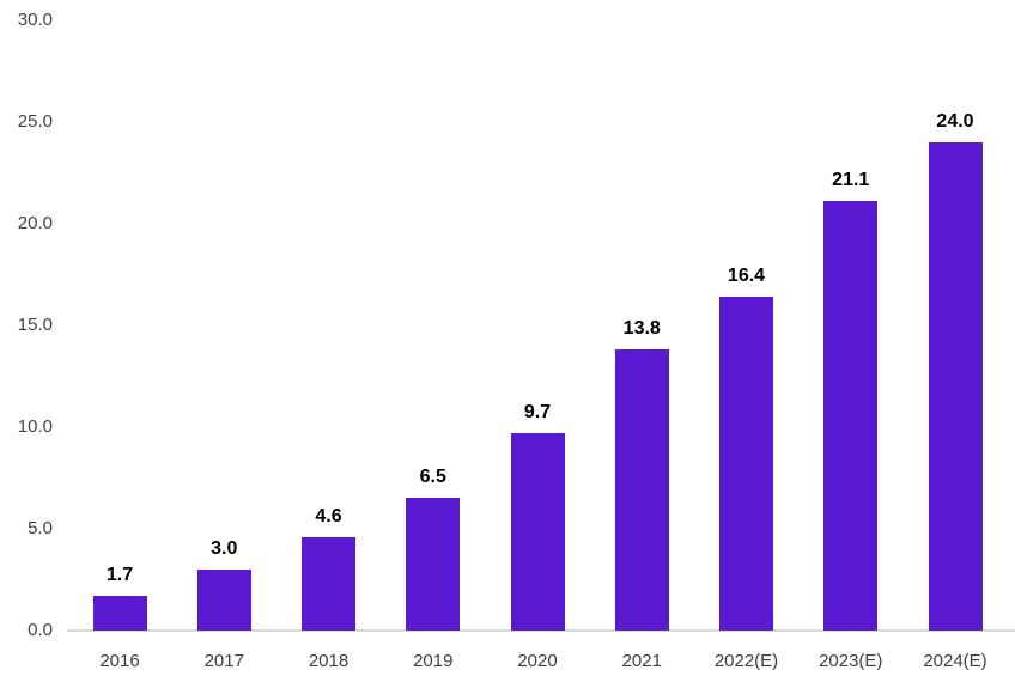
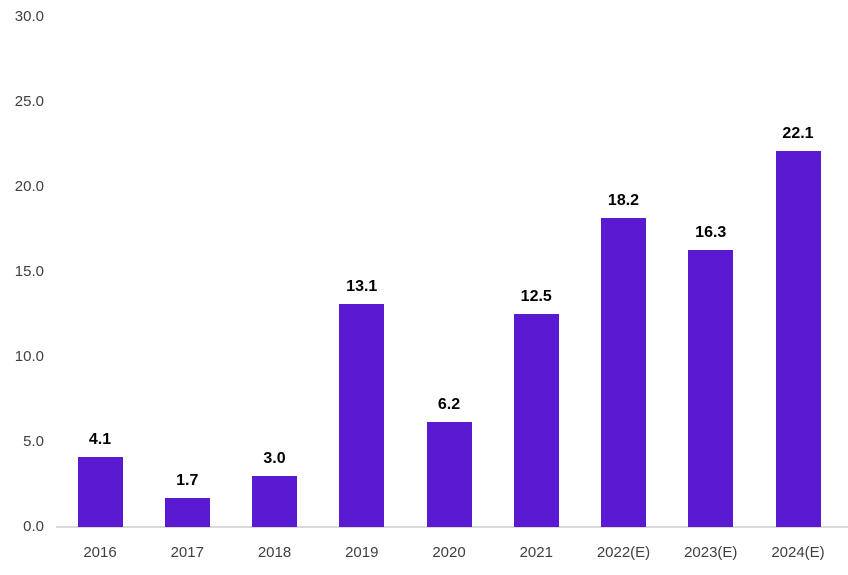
2016: 1.7 -> 4.1
2017: 3.0 -> 1.7
2018: 4.6 -> 3.0
2019: 6.5 -> 13.1
2020: 9.7 -> 6.2
2021: 13.8 -> 12.5
2022(E): 16.4 -> 18.2
2023(E): 21.1 -> 16.3
2024(E): 24.0 -> 22.1
